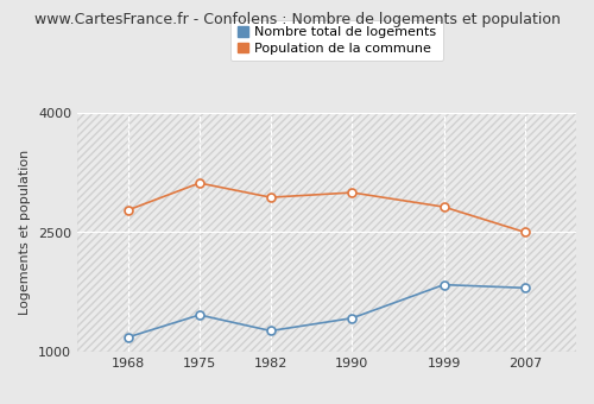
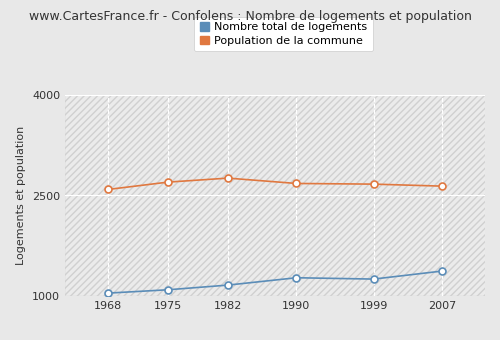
Nombre total de logements/1968: 1180 -> 1040
Population de la commune/1968: 2780 -> 2590
Nombre total de logements/1975: 1460 -> 1090
Population de la commune/1975: 3120 -> 2700
Nombre total de logements/1982: 1260 -> 1160
Population de la commune/1982: 2940 -> 2760
Nombre total de logements/1990: 1420 -> 1270
Population de la commune/1990: 3000 -> 2680
Nombre total de logements/1999: 1840 -> 1250
Population de la commune/1999: 2820 -> 2670
Nombre total de logements/2007: 1800 -> 1370
Population de la commune/2007: 2500 -> 2640
